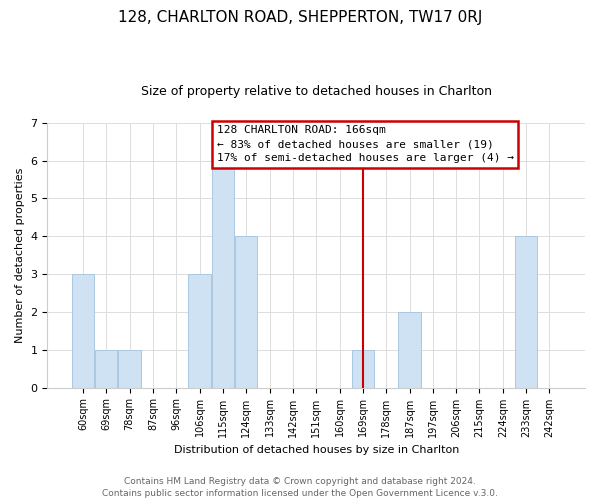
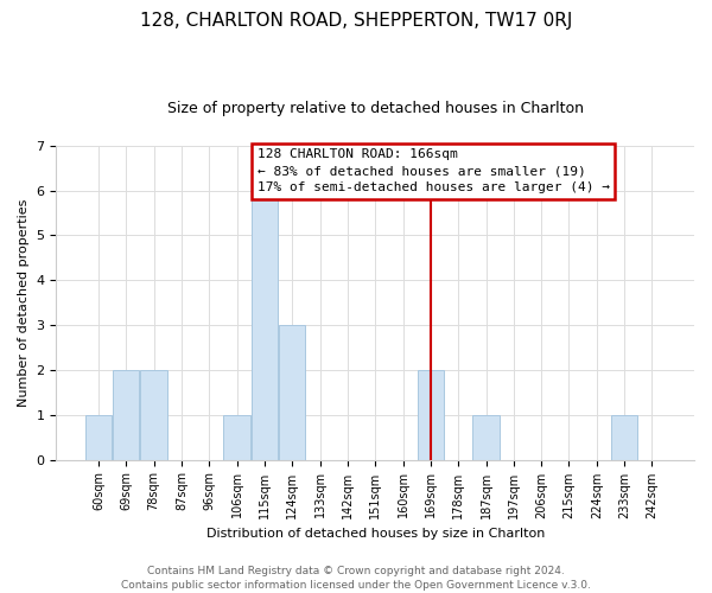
60sqm: 3 -> 1
69sqm: 1 -> 2
78sqm: 1 -> 2
106sqm: 3 -> 1
124sqm: 4 -> 3
169sqm: 1 -> 2
187sqm: 2 -> 1
233sqm: 4 -> 1
